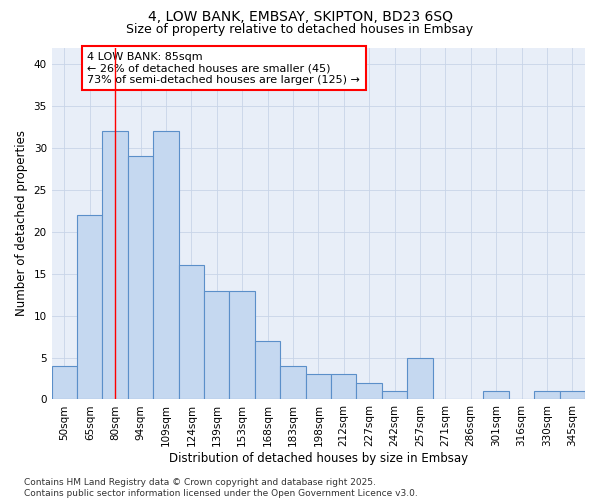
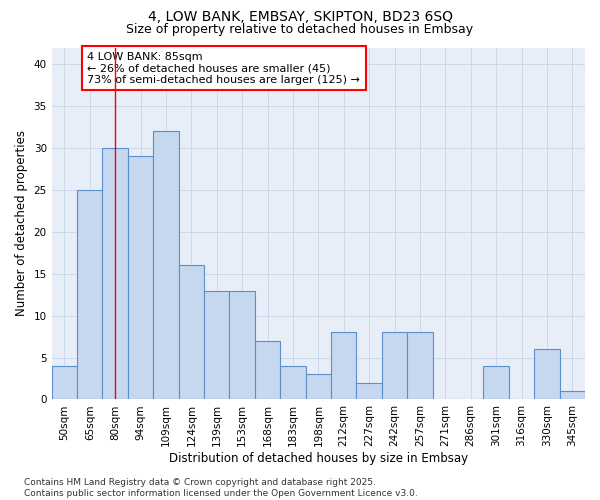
65sqm: 22 -> 25
80sqm: 32 -> 30
212sqm: 3 -> 8
242sqm: 1 -> 8
257sqm: 5 -> 8
301sqm: 1 -> 4
330sqm: 1 -> 6
